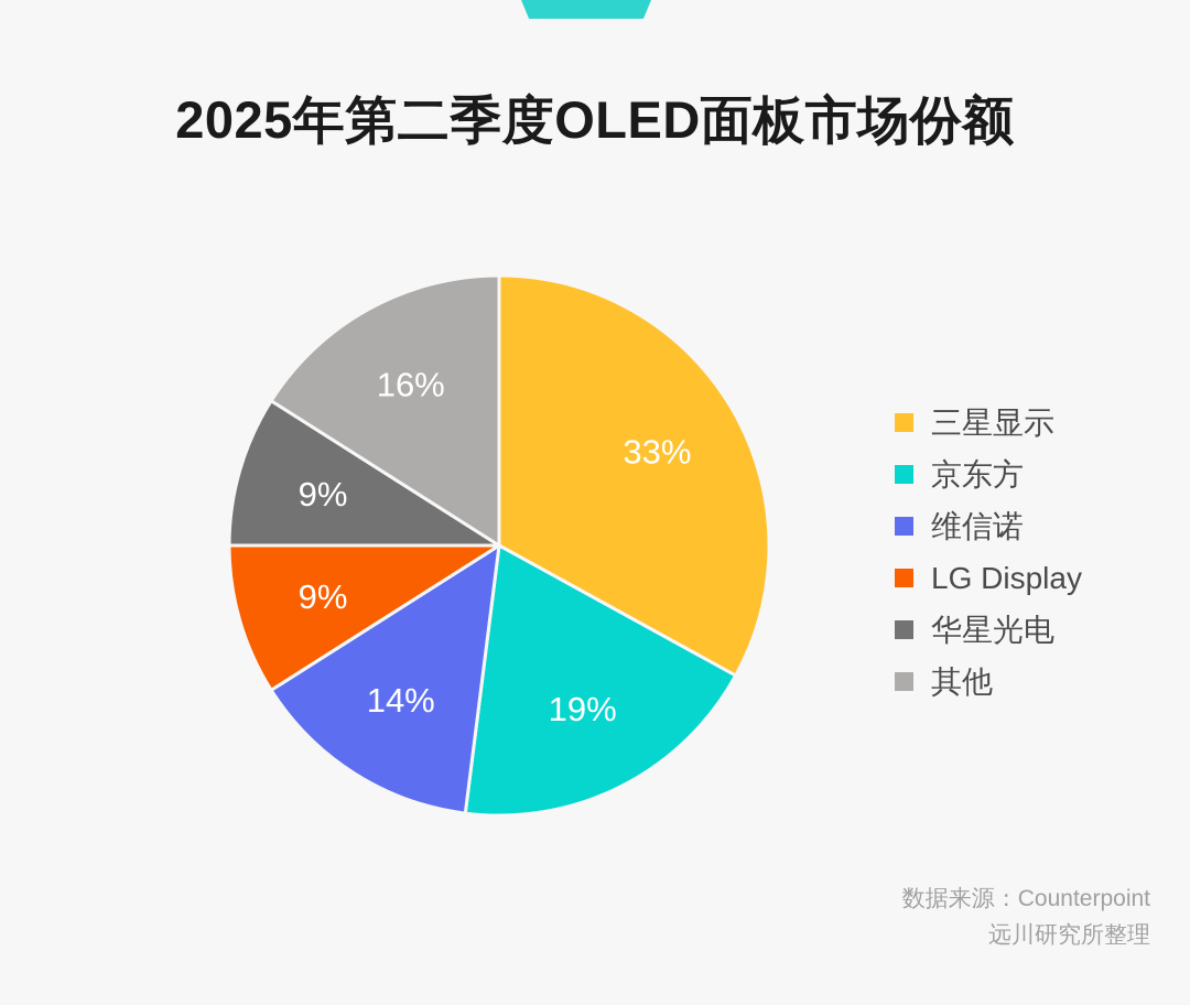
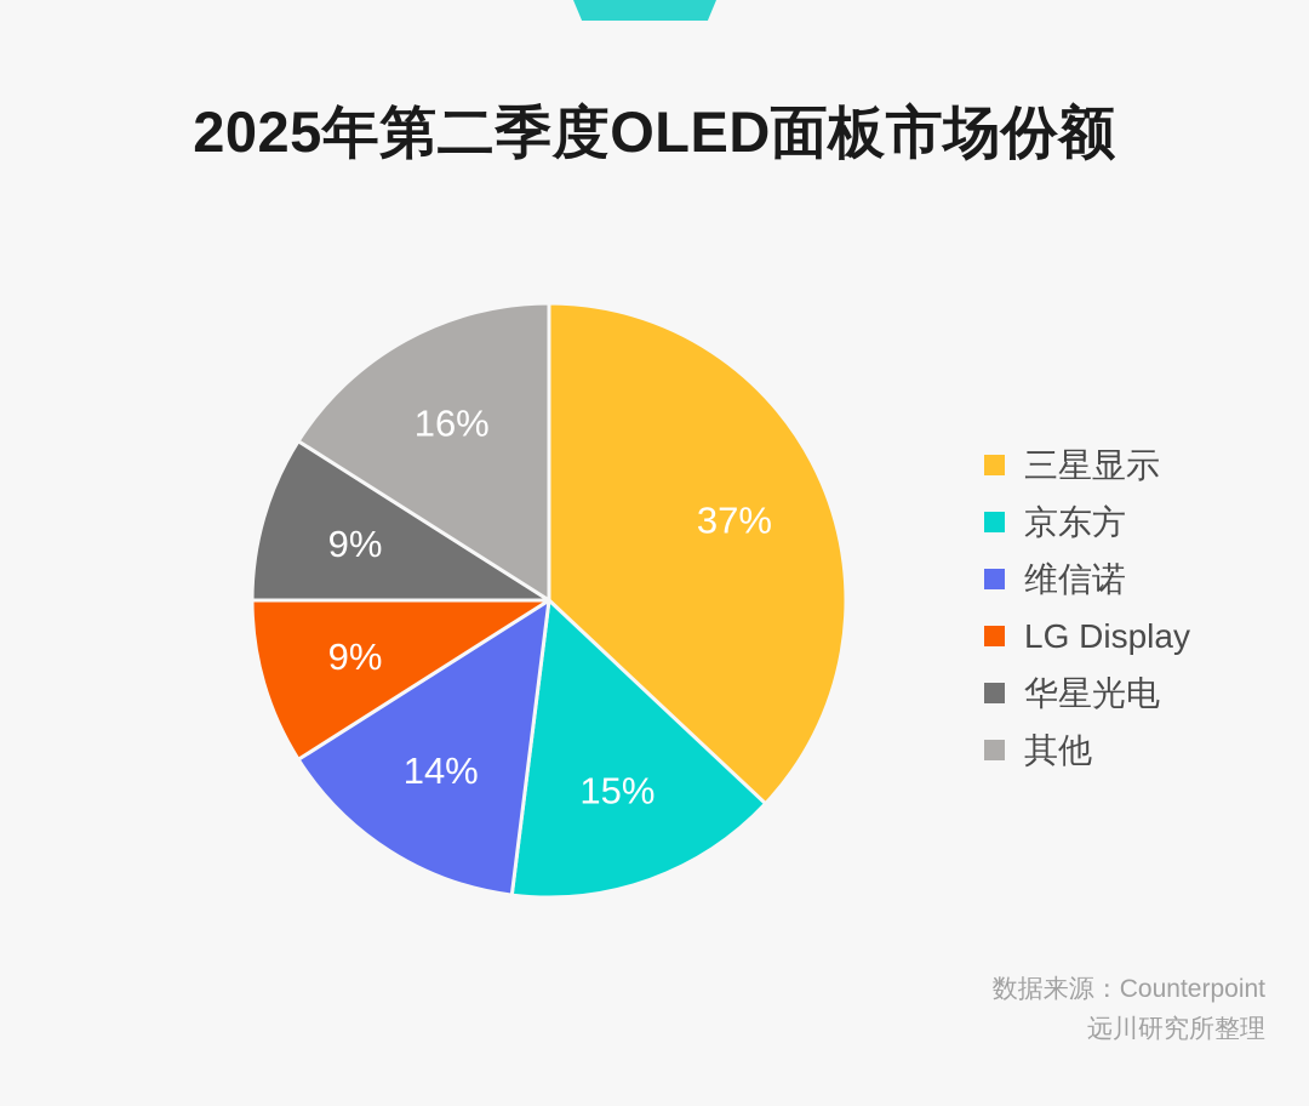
三星显示: 33% -> 37%
京东方: 19% -> 15%
